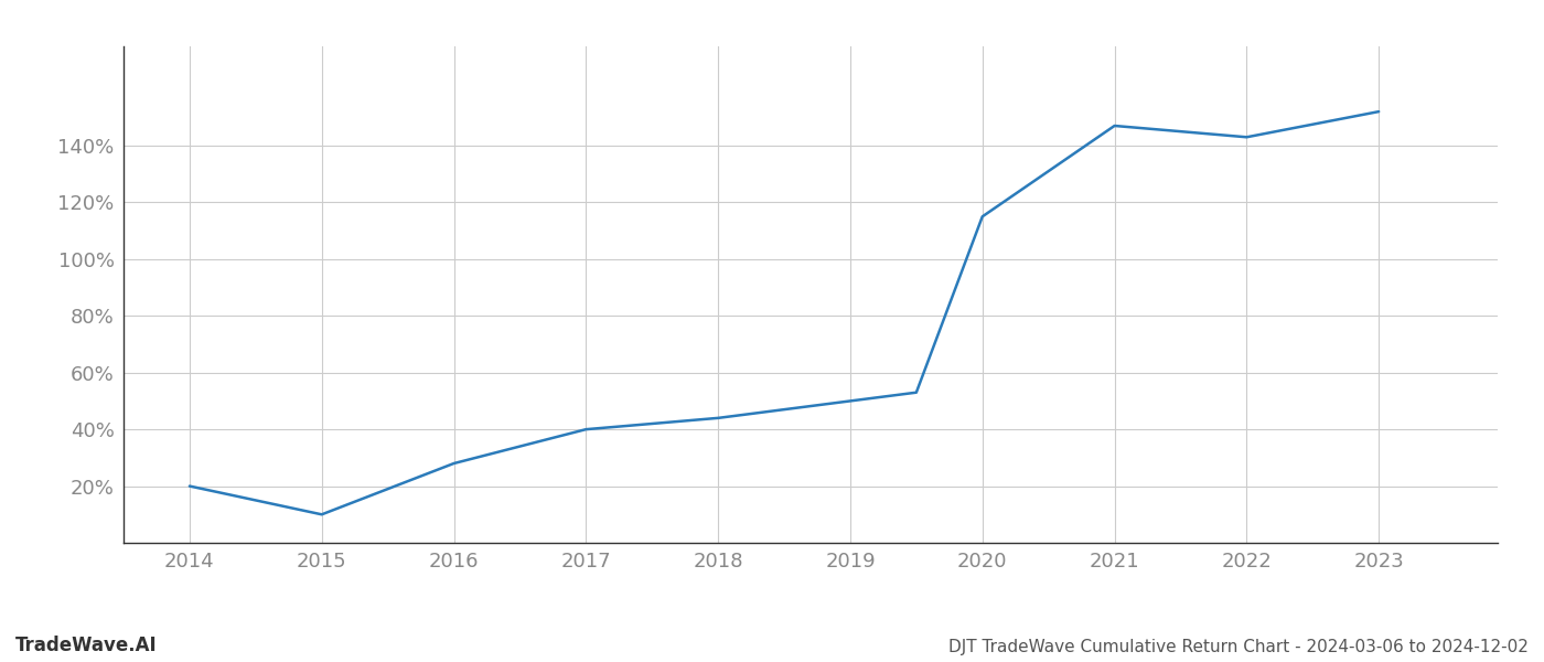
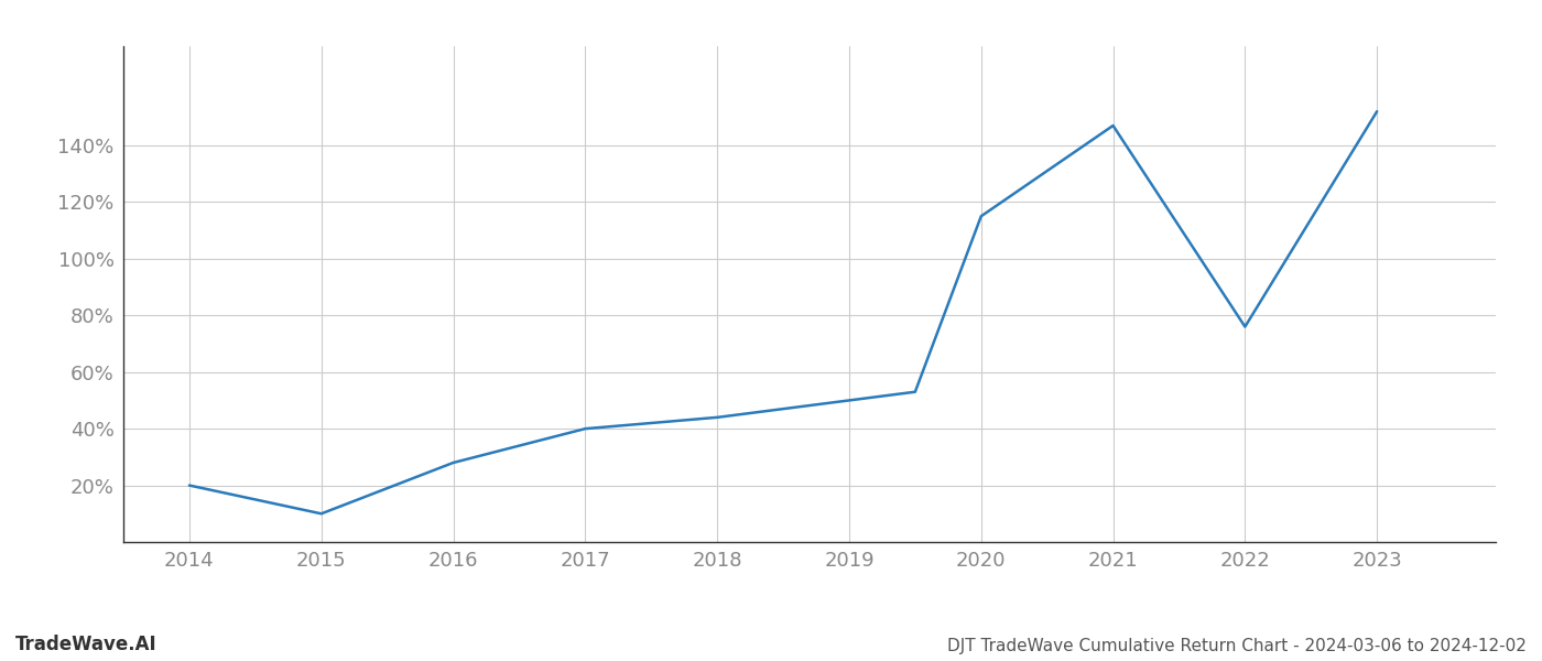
2022: 143% -> 76%
